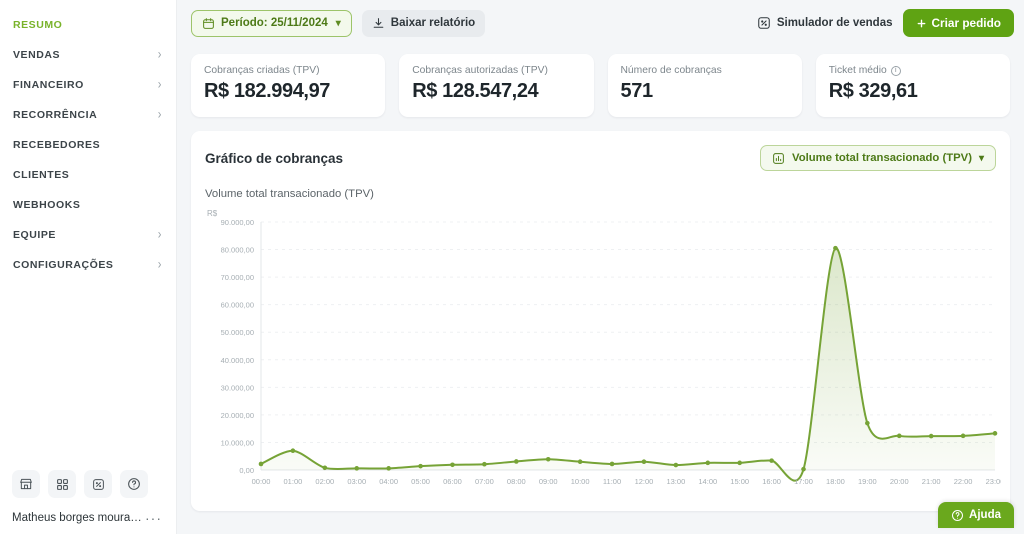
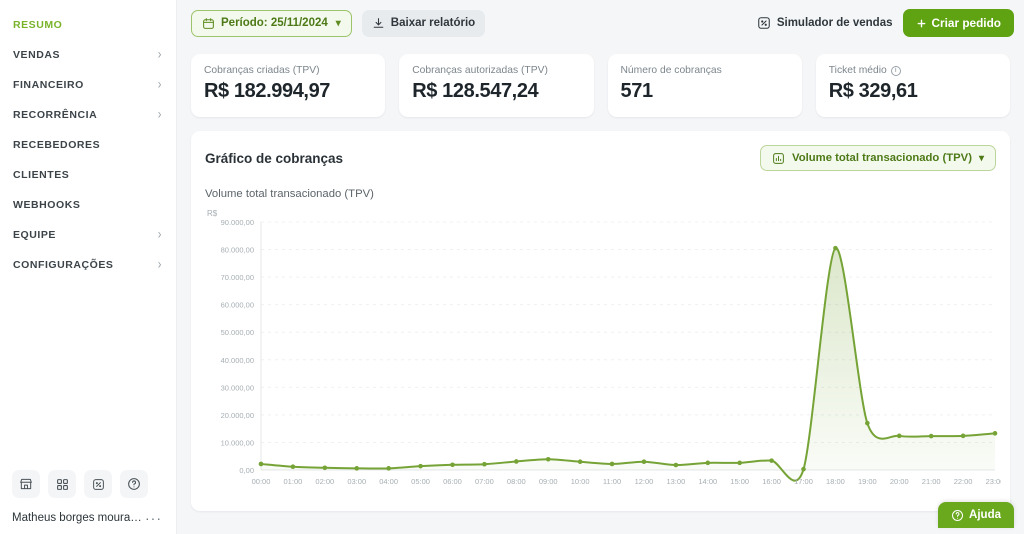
01:00: 7000 -> 1000
